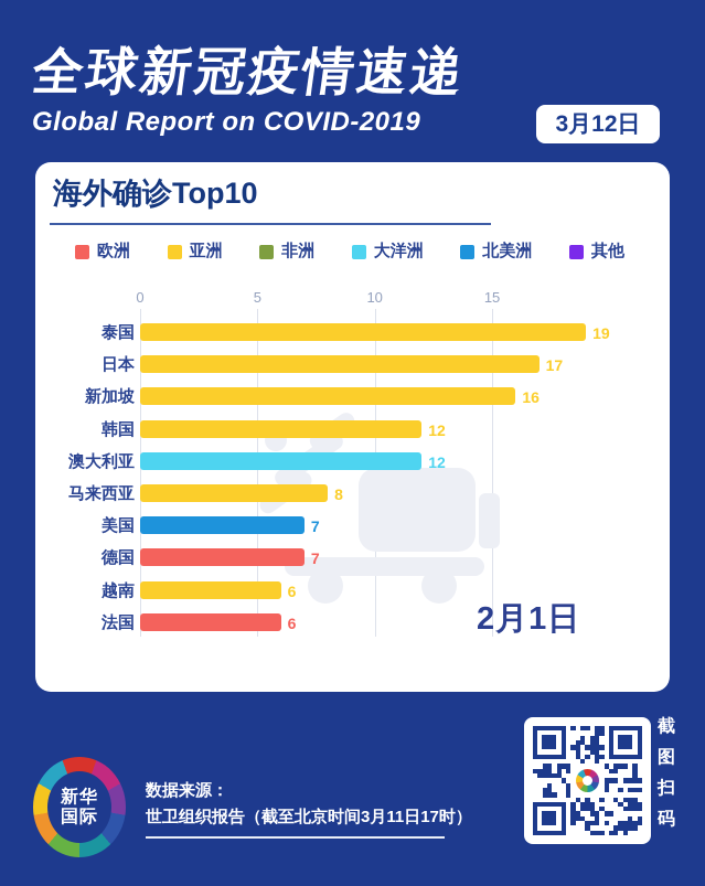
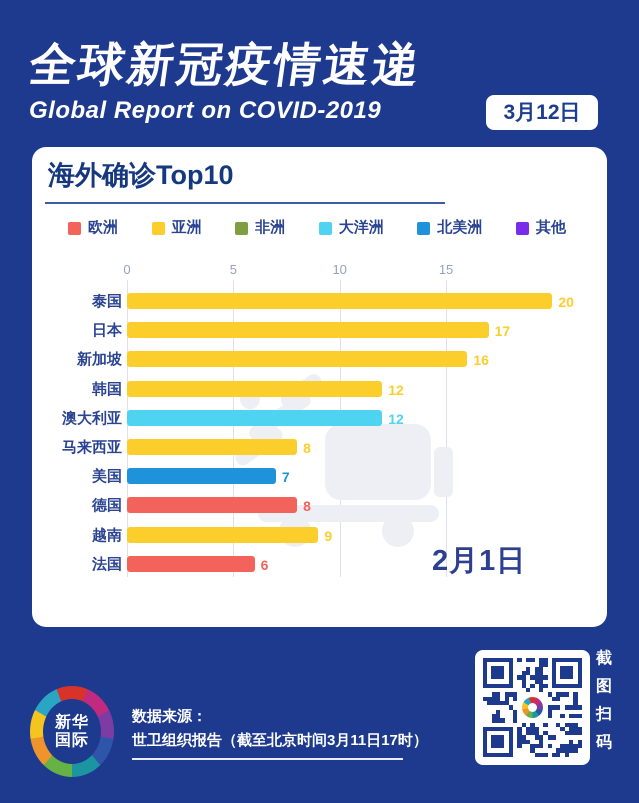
泰国: 19 -> 20
德国: 7 -> 8
越南: 6 -> 9
